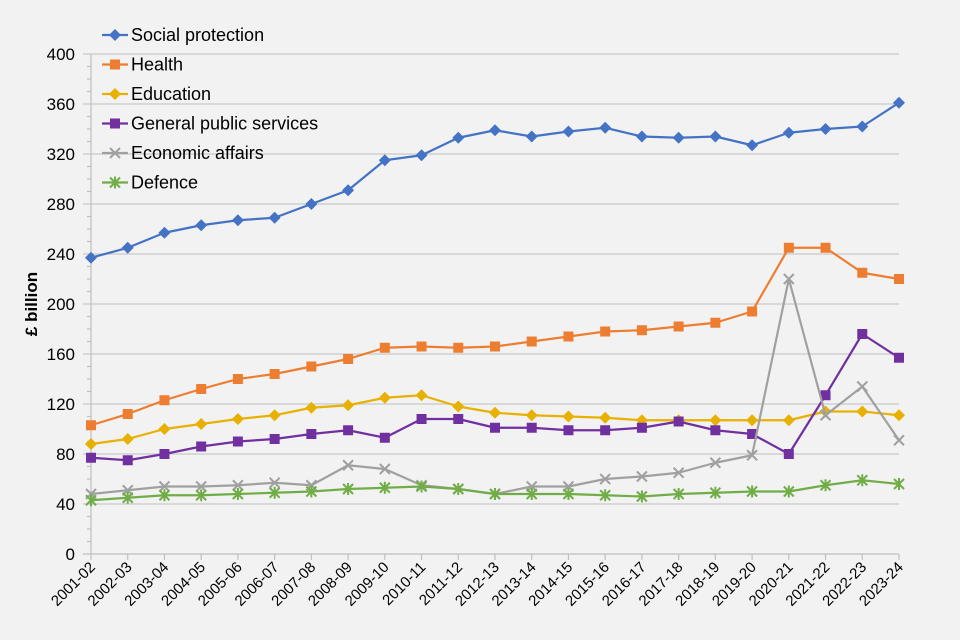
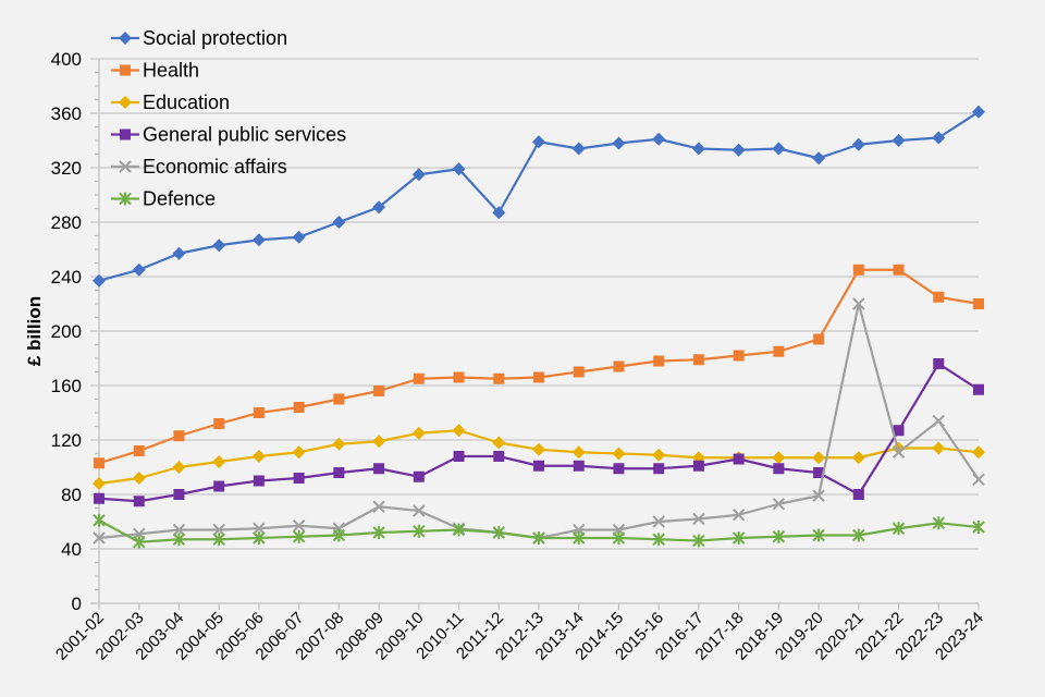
Defence/2001-02: 43 -> 61
Social protection/2011-12: 333 -> 287
